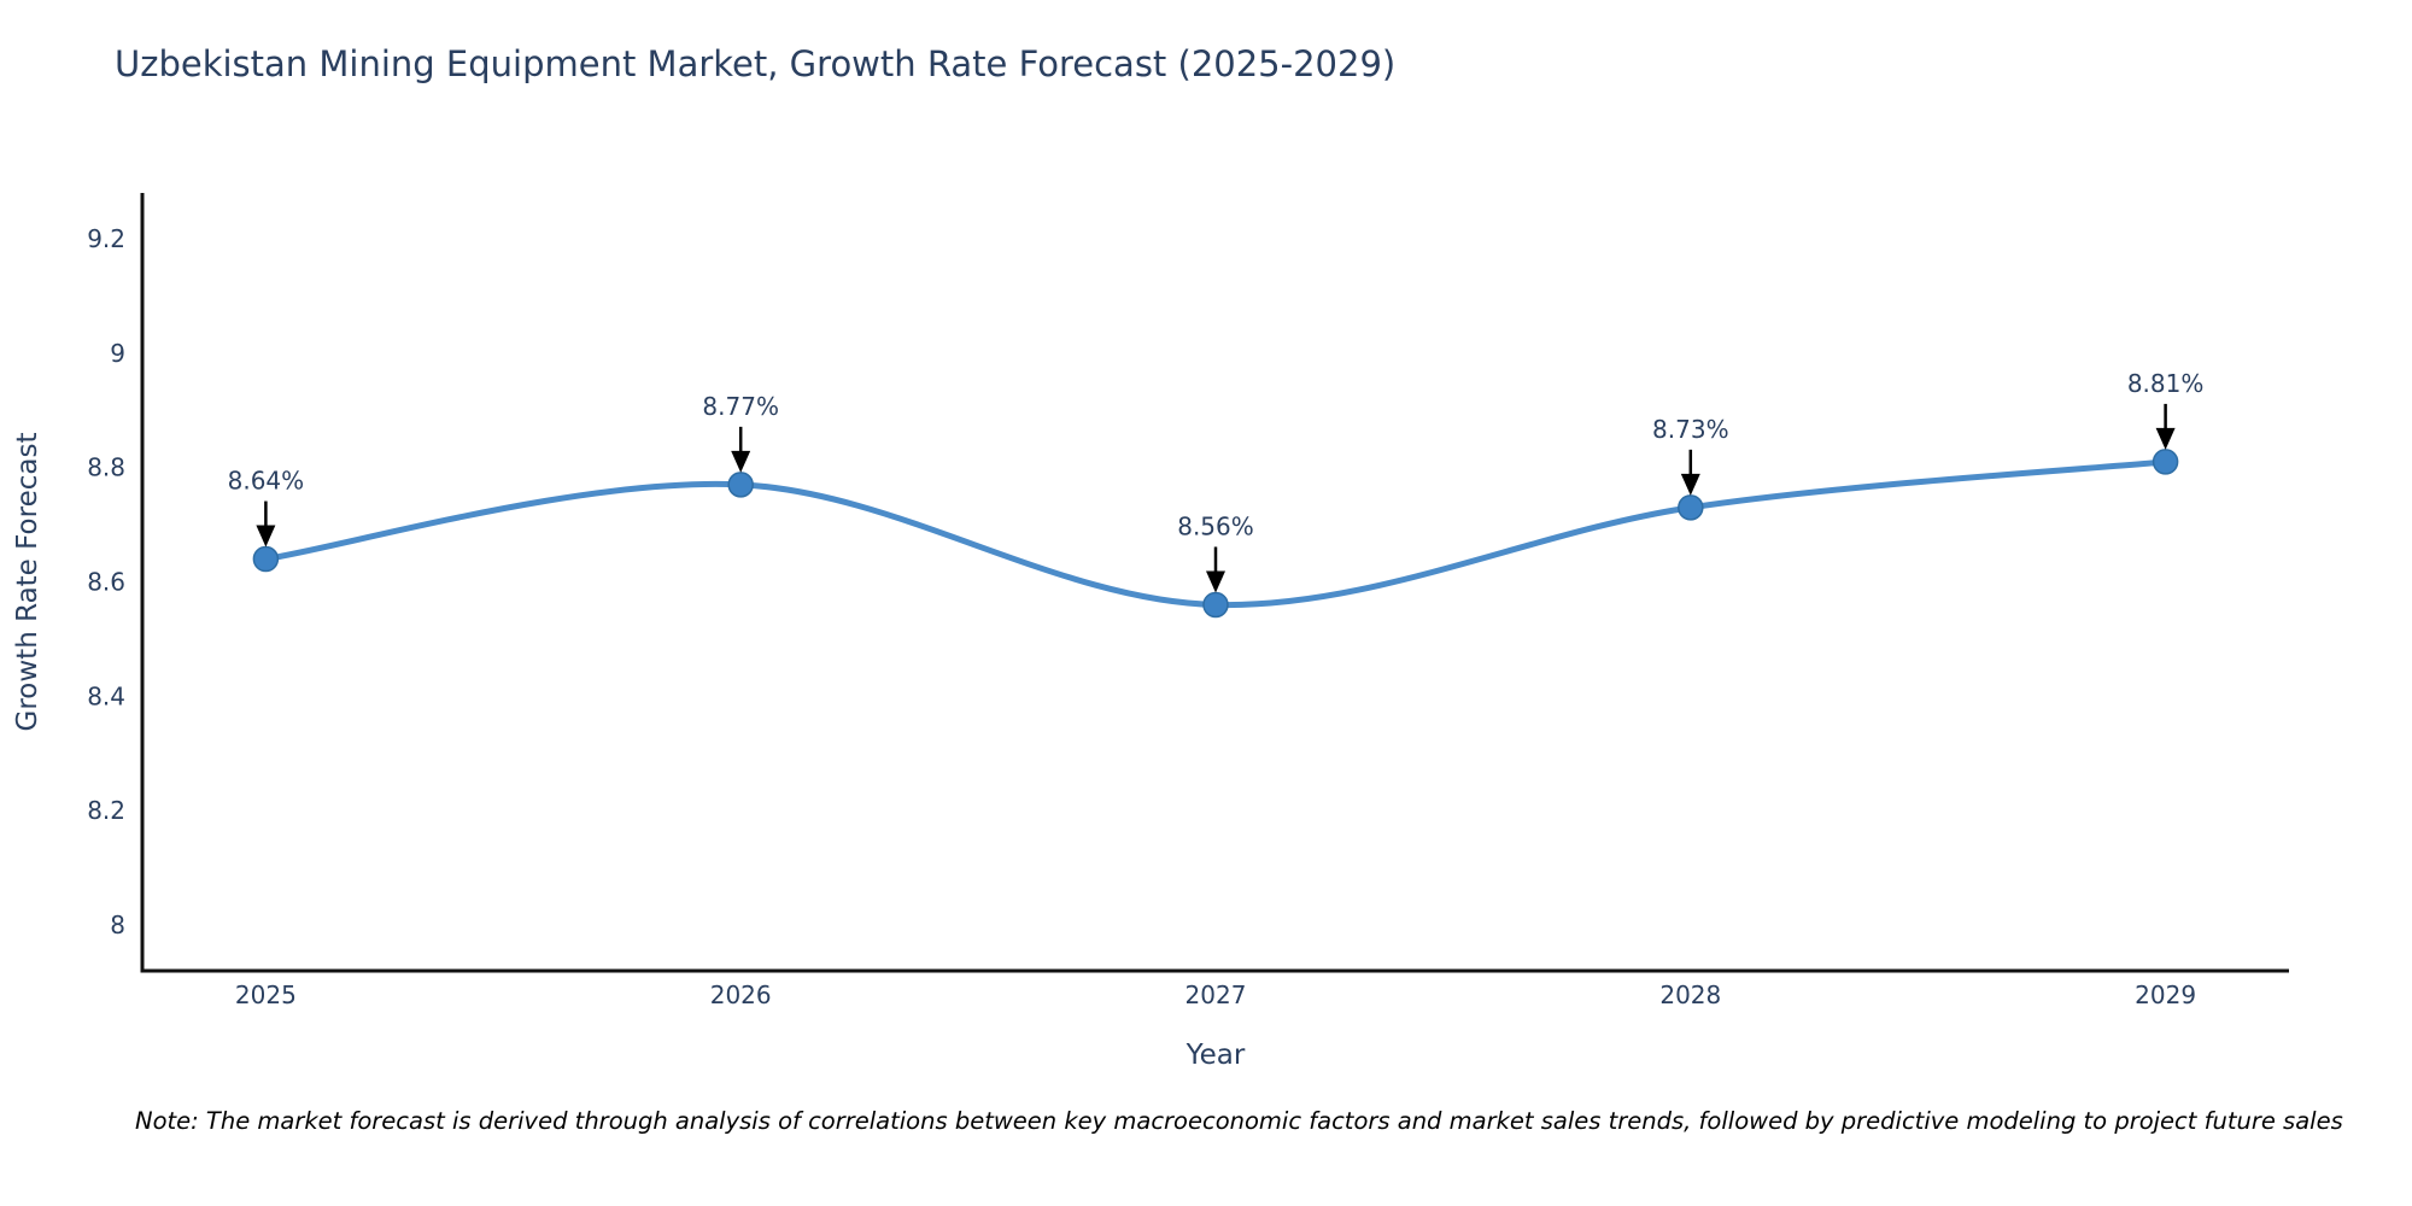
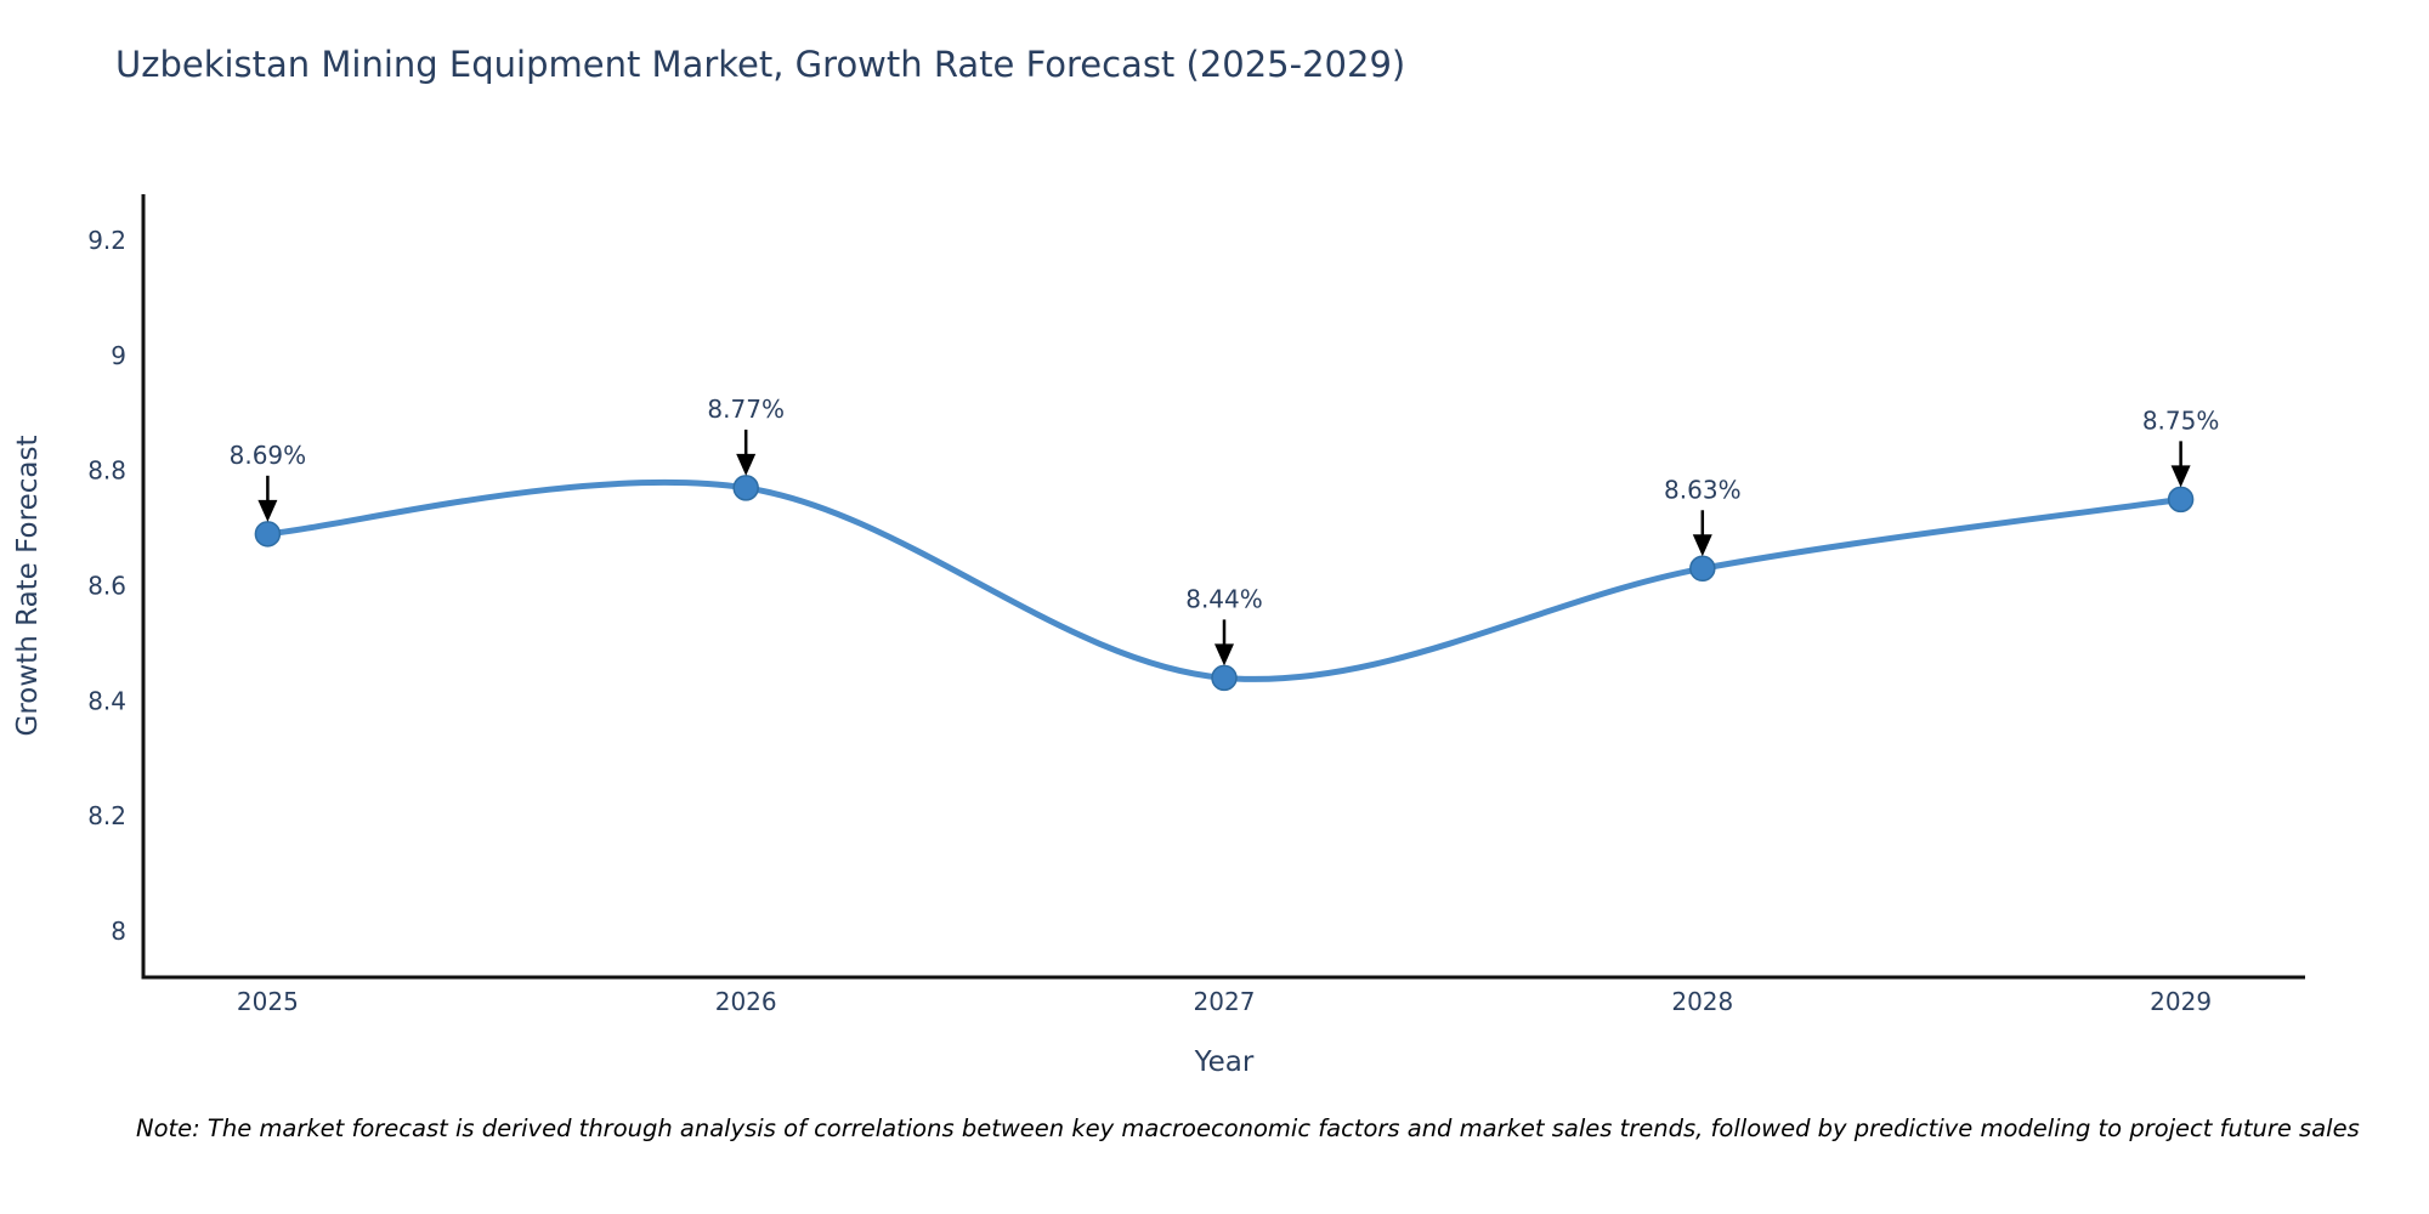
2025: 8.64% -> 8.69%
2027: 8.56% -> 8.44%
2028: 8.73% -> 8.63%
2029: 8.81% -> 8.75%
